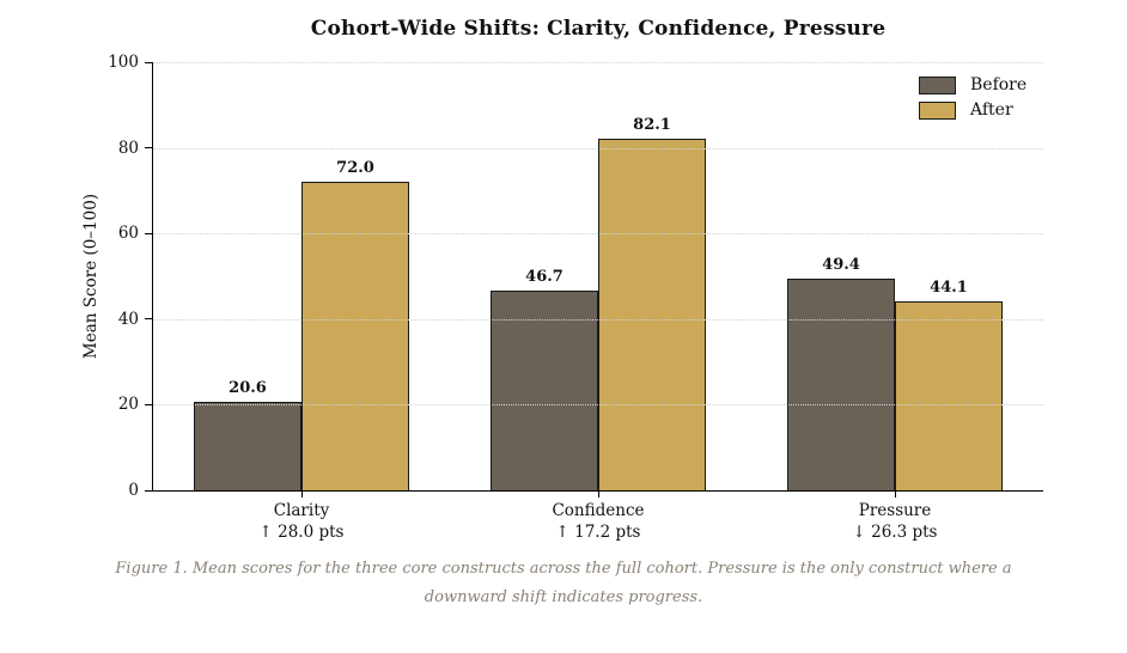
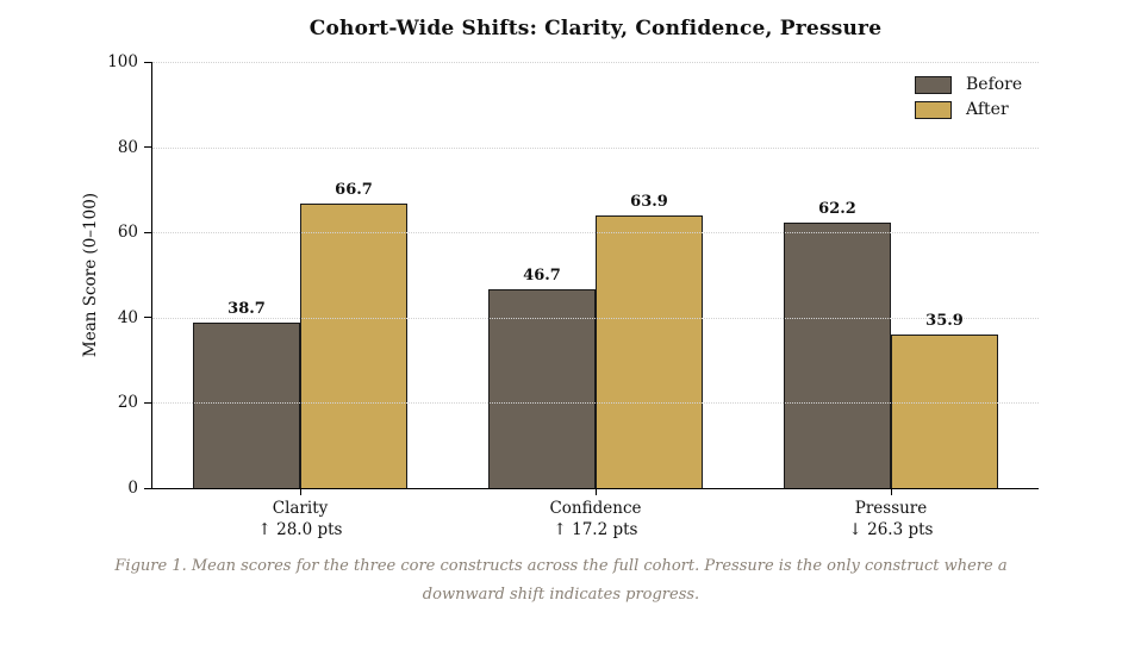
Before/Clarity: 20.6 -> 38.7
After/Clarity: 72.0 -> 66.7
After/Confidence: 82.1 -> 63.9
Before/Pressure: 49.4 -> 62.2
After/Pressure: 44.1 -> 35.9
